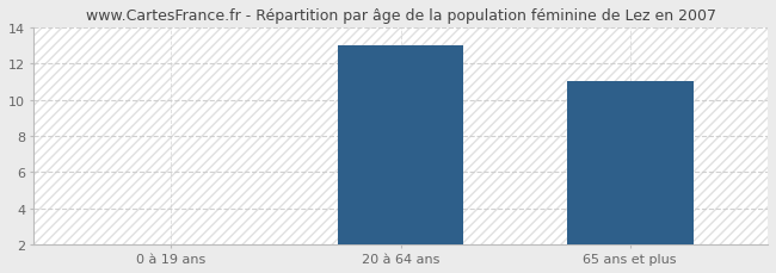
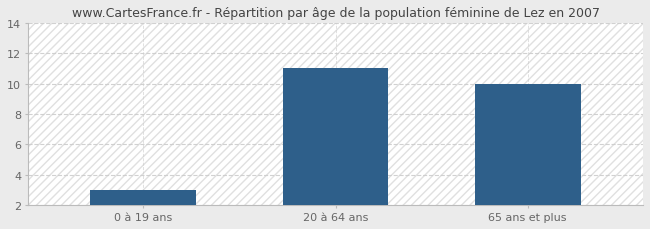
0 à 19 ans: 2 -> 3
20 à 64 ans: 13 -> 11
65 ans et plus: 11 -> 10
